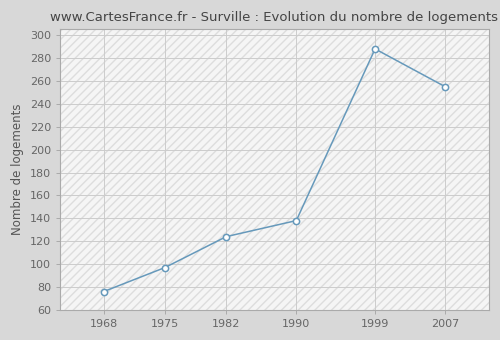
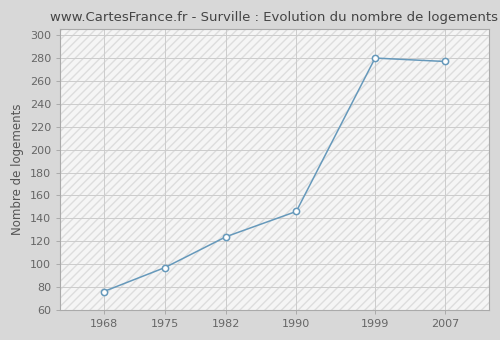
1990: 138 -> 146
1999: 288 -> 280
2007: 255 -> 277
